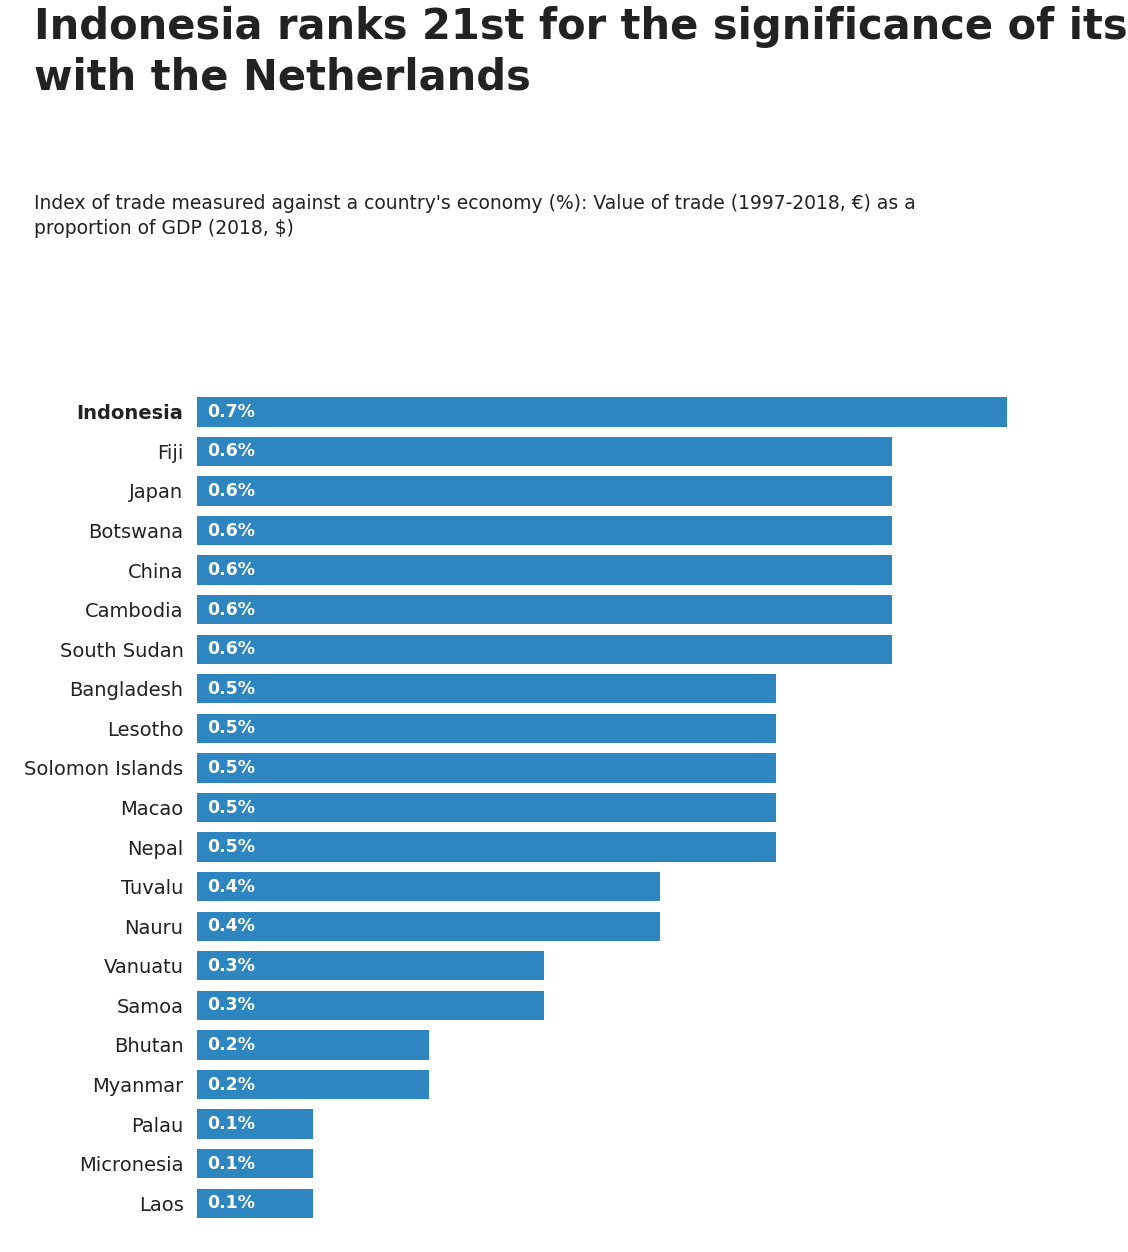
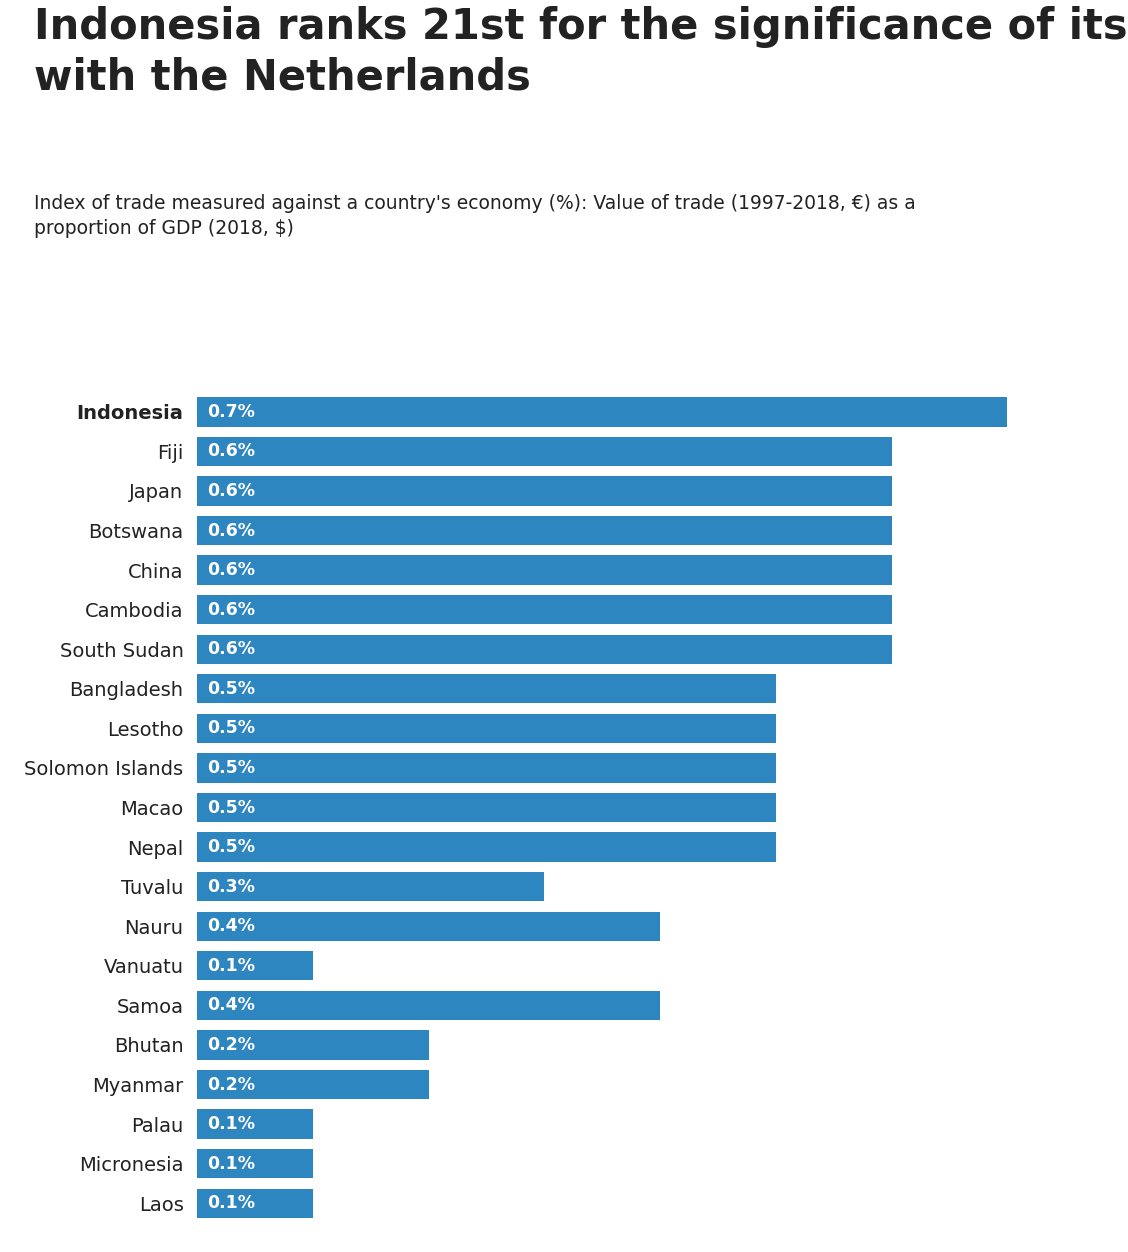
Tuvalu: 0.4% -> 0.3%
Vanuatu: 0.3% -> 0.1%
Samoa: 0.3% -> 0.4%
